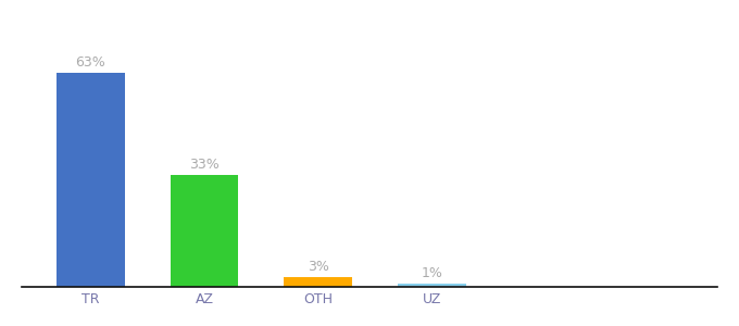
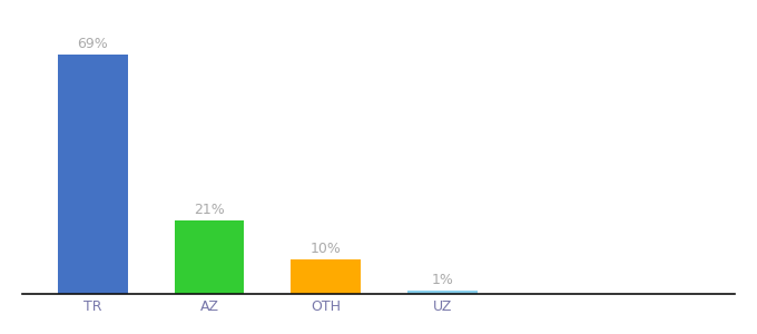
TR: 63% -> 69%
AZ: 33% -> 21%
OTH: 3% -> 10%
